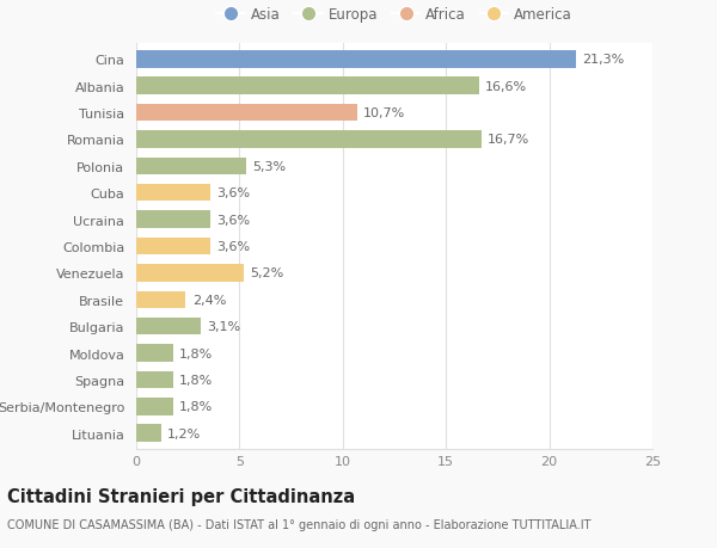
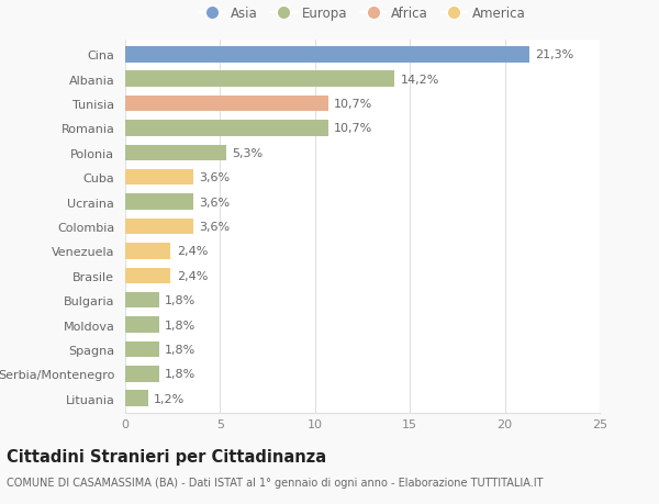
Albania: 16,6% -> 14,2%
Romania: 16,7% -> 10,7%
Venezuela: 5,2% -> 2,4%
Bulgaria: 3,1% -> 1,8%
